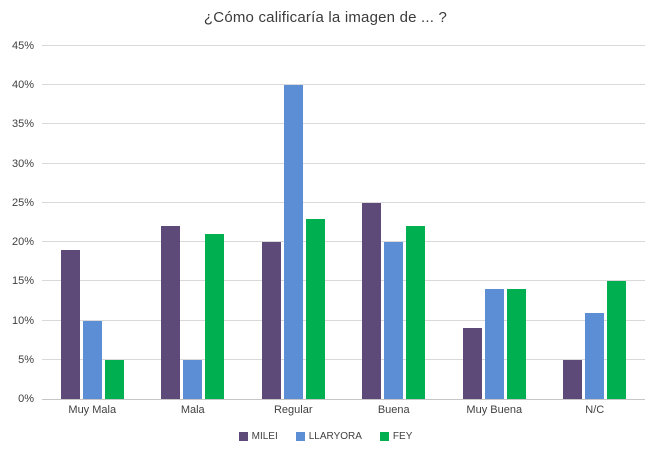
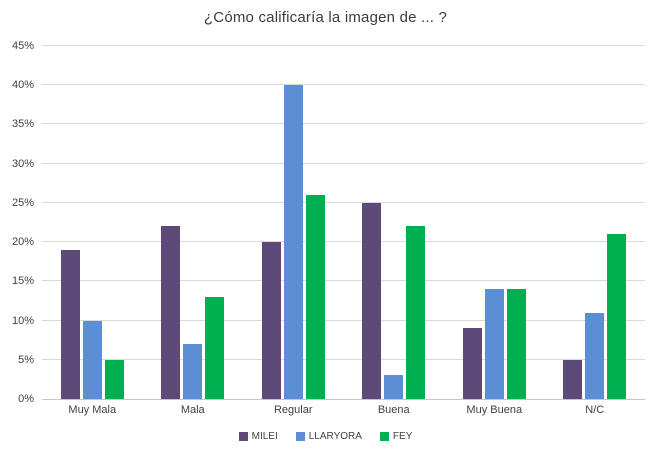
LLARYORA/Mala: 5% -> 7%
FEY/Mala: 21% -> 13%
FEY/Regular: 23% -> 26%
LLARYORA/Buena: 20% -> 3%
FEY/N/C: 15% -> 21%
